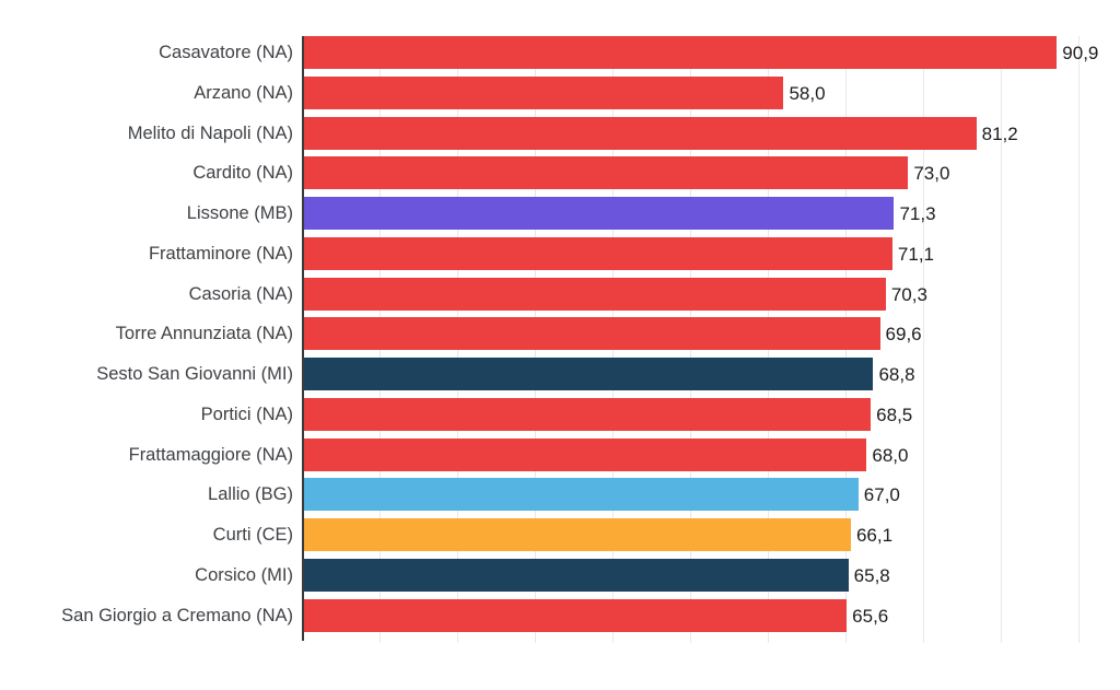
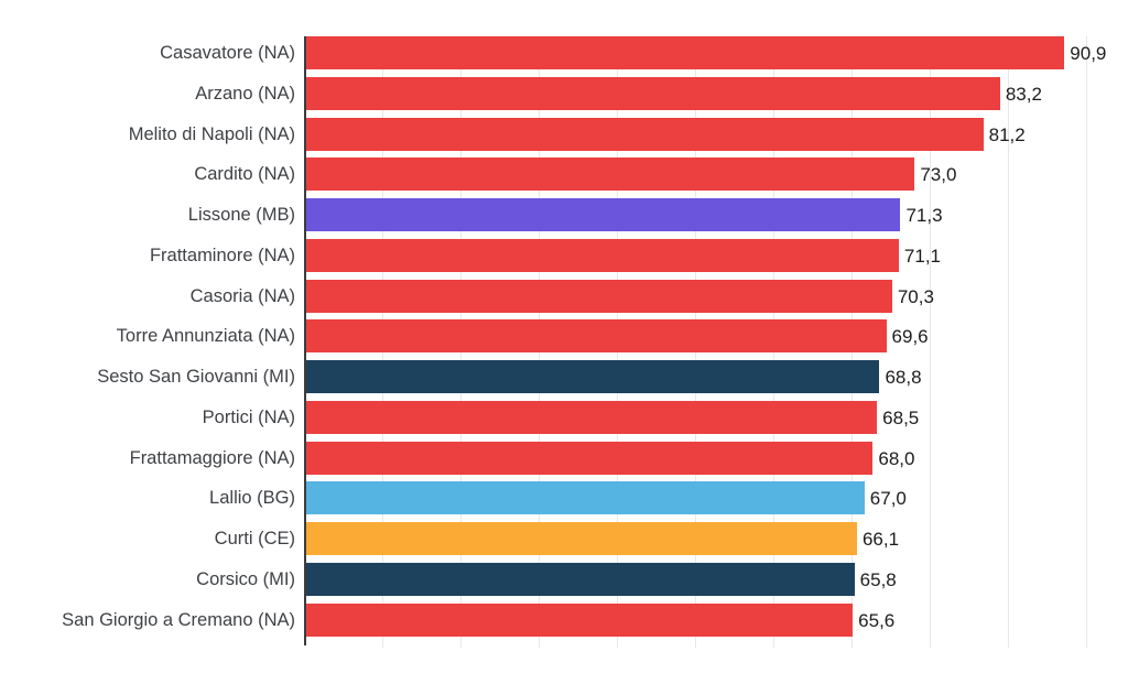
Arzano (NA): 58,0 -> 83,2
